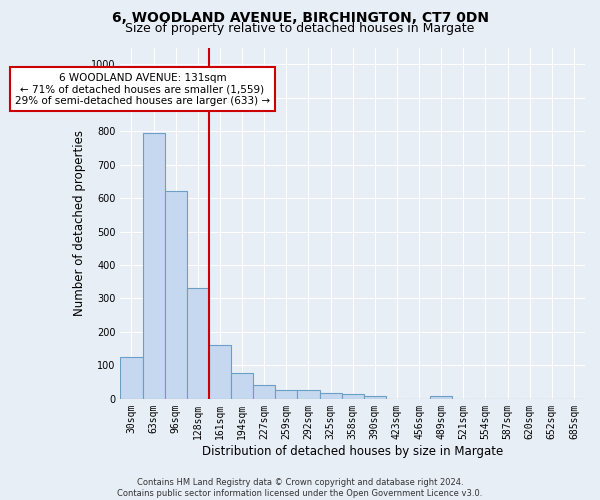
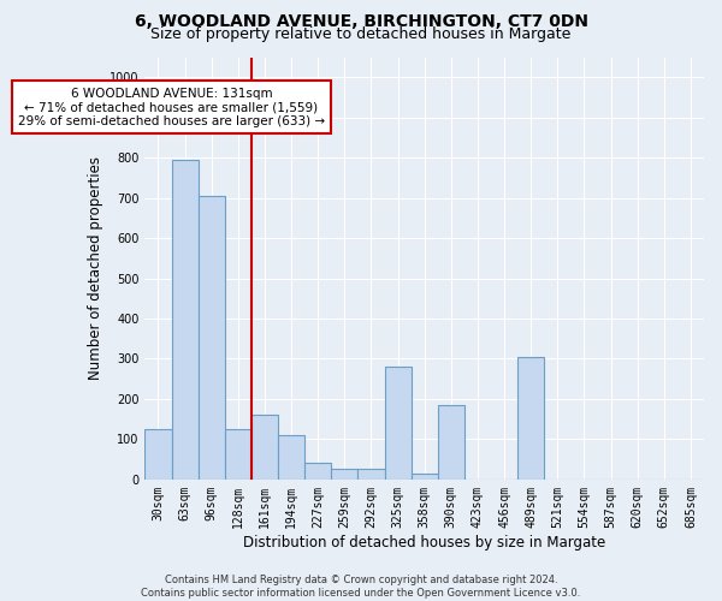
96sqm: 622 -> 705
128sqm: 330 -> 125
194sqm: 77 -> 110
325sqm: 16 -> 280
390sqm: 8 -> 185
489sqm: 8 -> 305
